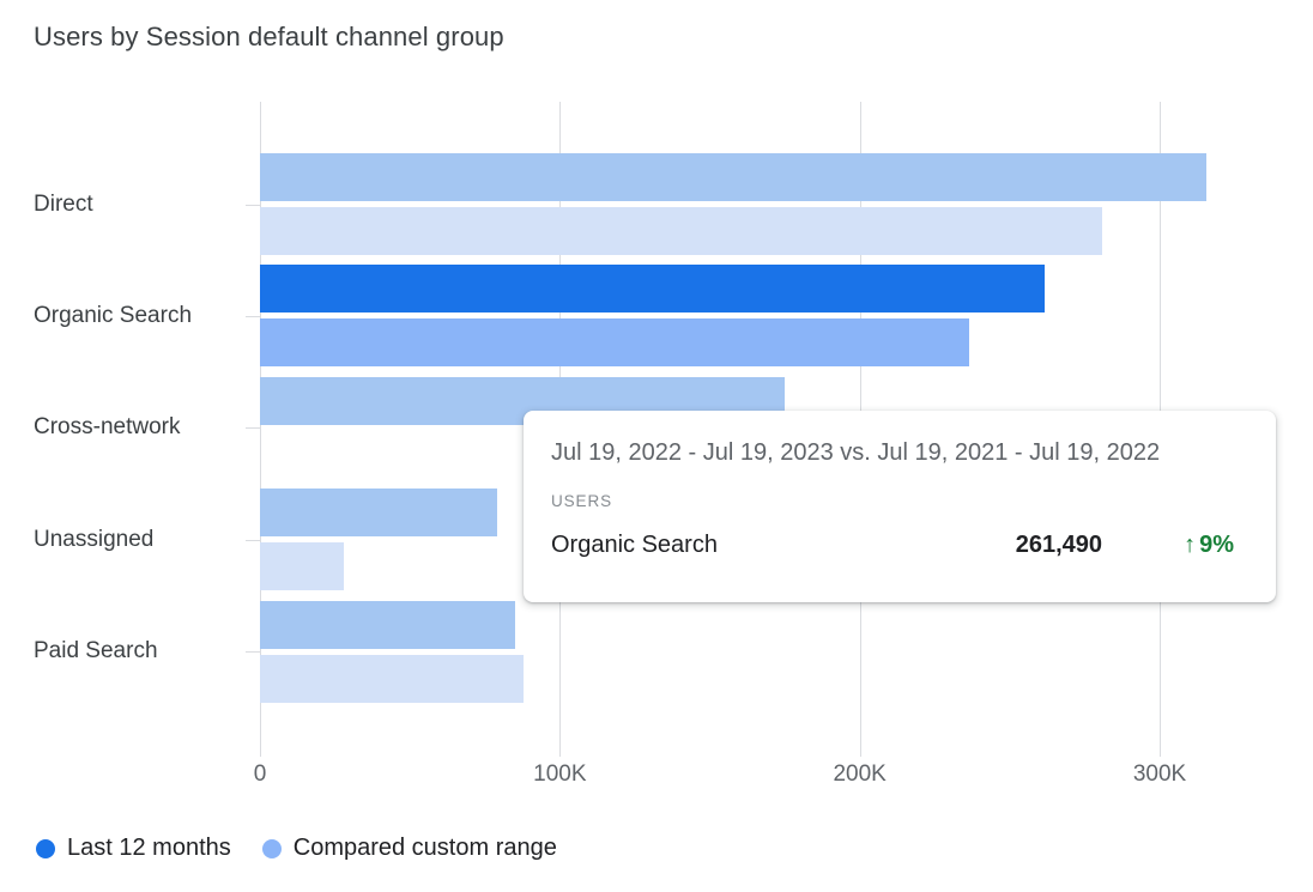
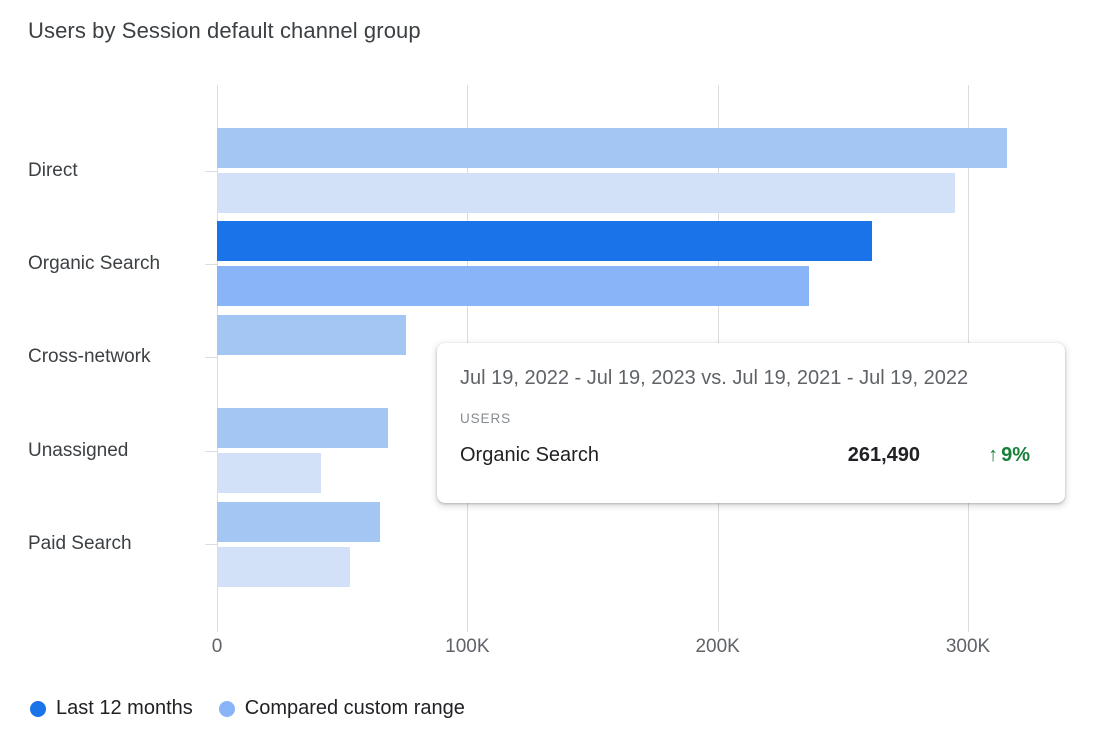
Compared custom range/Direct: 281K -> 295K
Last 12 months/Cross-network: 175K -> 76K
Last 12 months/Unassigned: 79K -> 68K
Compared custom range/Unassigned: 28K -> 42K
Last 12 months/Paid Search: 85K -> 65K
Compared custom range/Paid Search: 88K -> 53K
